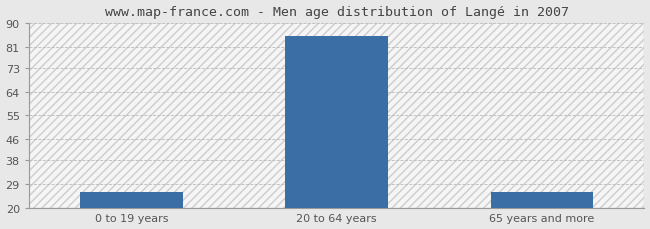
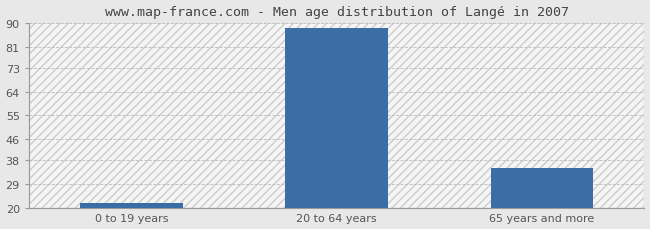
0 to 19 years: 26 -> 22
20 to 64 years: 85 -> 88
65 years and more: 26 -> 35
